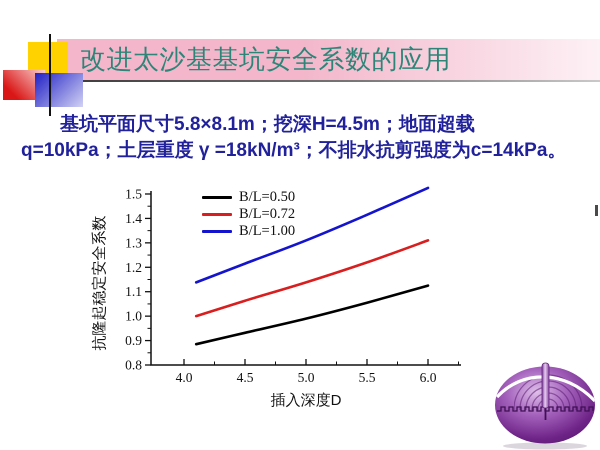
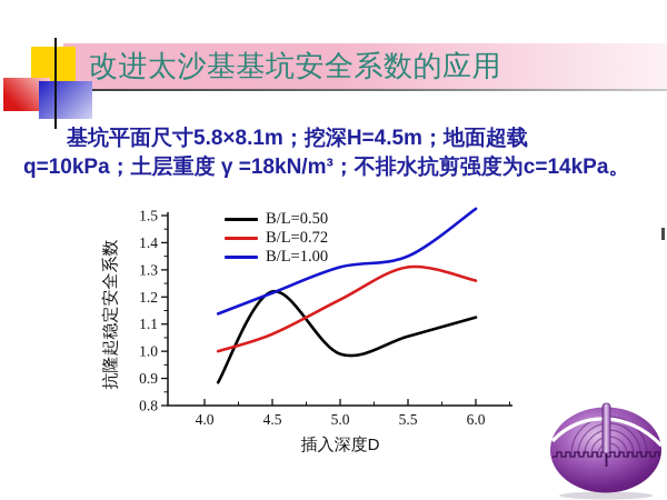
B/L=0.50/4.5: 0.93 -> 1.22
B/L=0.72/5.0: 1.14 -> 1.19
B/L=0.72/5.5: 1.22 -> 1.31
B/L=1.00/5.5: 1.42 -> 1.35
B/L=0.72/6.0: 1.31 -> 1.26
